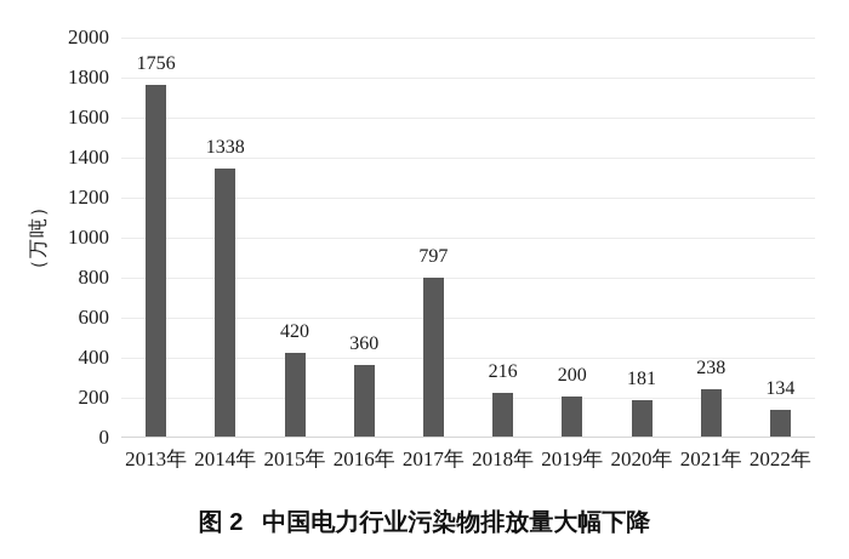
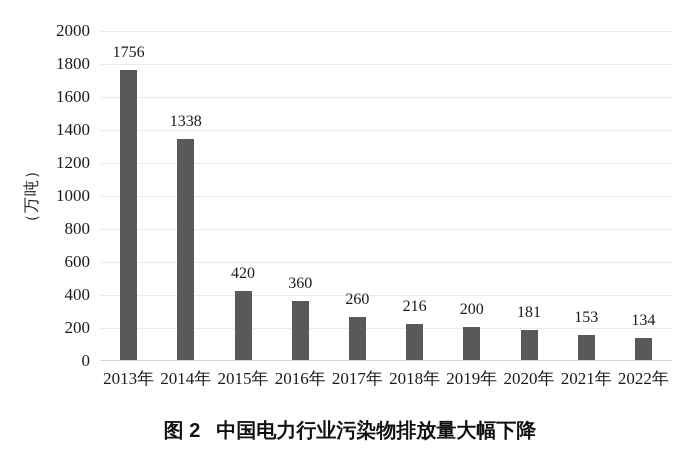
2017年: 797 -> 260
2021年: 238 -> 153
